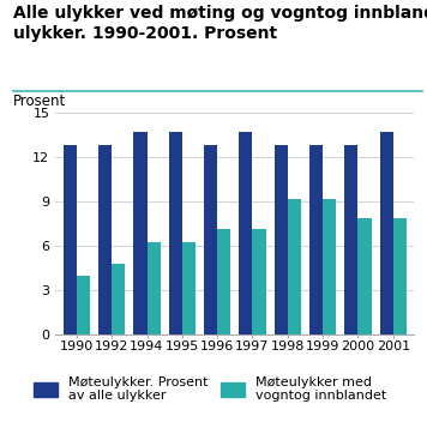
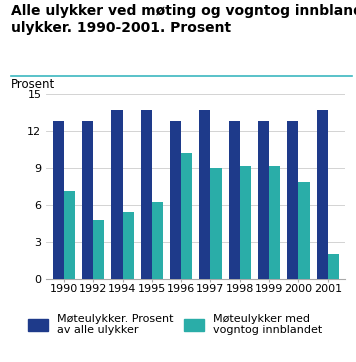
Møteulykker med vogntog innblandet/1990: 4.0 -> 7.1
Møteulykker med vogntog innblandet/1994: 6.2 -> 5.4
Møteulykker med vogntog innblandet/1996: 7.1 -> 10.2
Møteulykker med vogntog innblandet/1997: 7.1 -> 9.0
Møteulykker med vogntog innblandet/2001: 7.9 -> 2.0
